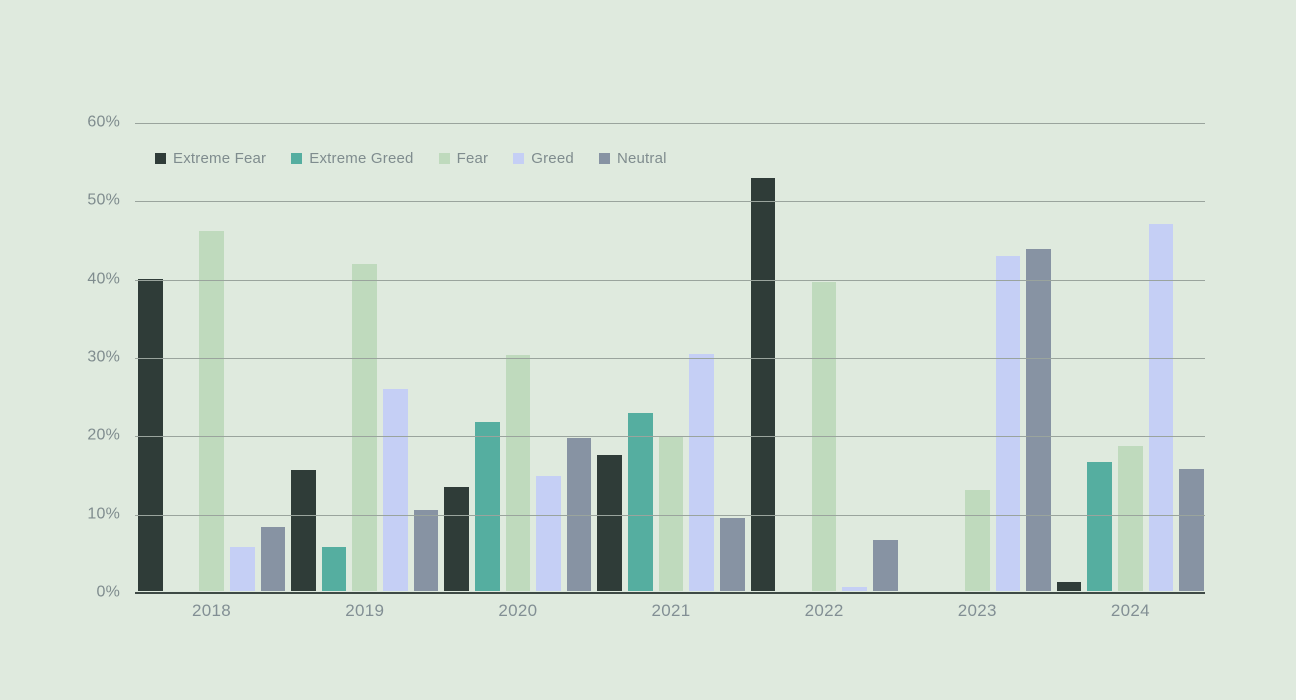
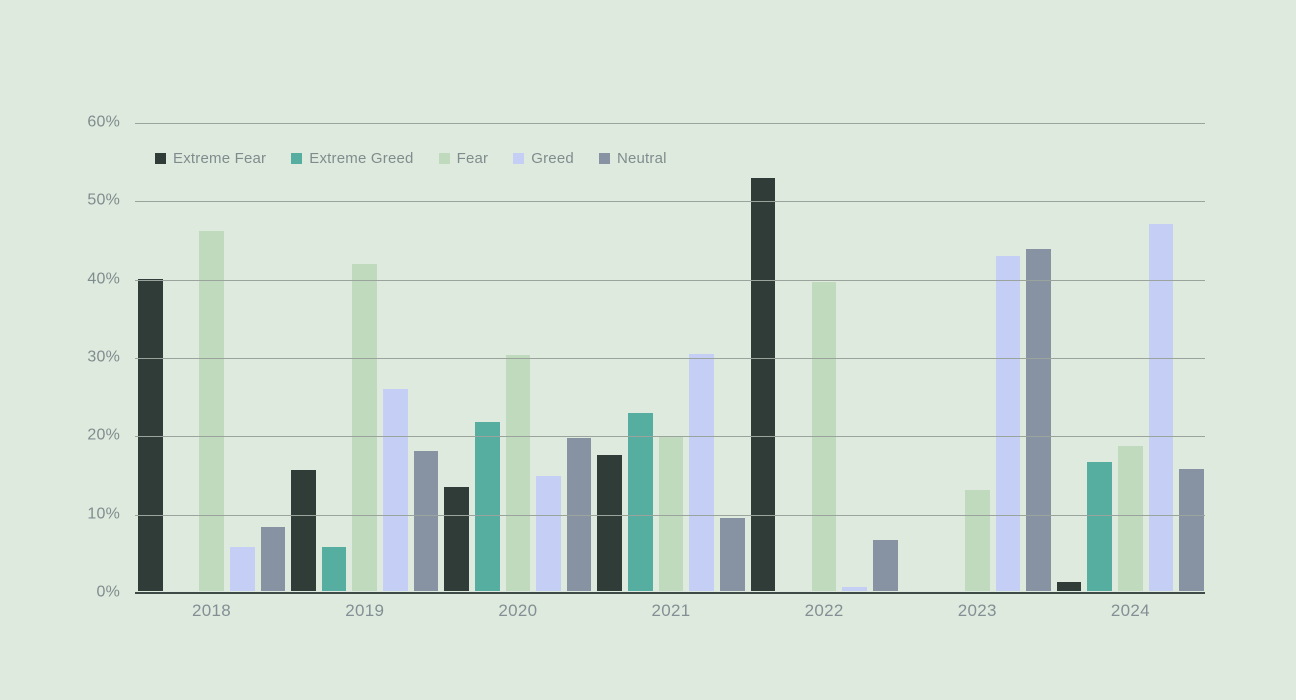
Neutral/2019: 10% -> 18%
